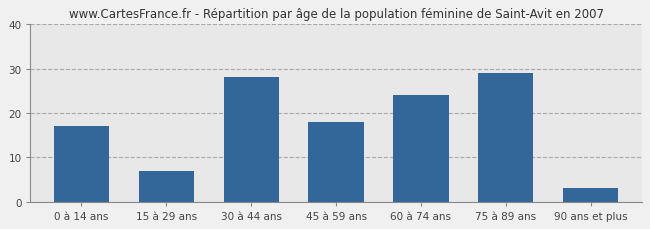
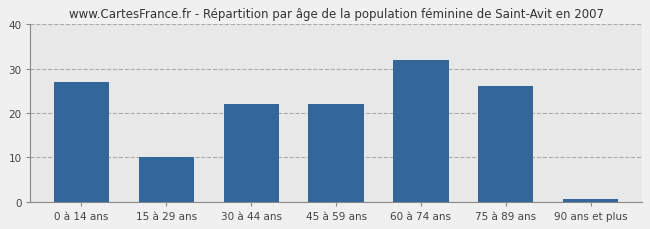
0 à 14 ans: 17.0 -> 27.0
15 à 29 ans: 7.0 -> 10.0
30 à 44 ans: 28.0 -> 22.0
45 à 59 ans: 18.0 -> 22.0
60 à 74 ans: 24.0 -> 32.0
75 à 89 ans: 29.0 -> 26.0
90 ans et plus: 3.0 -> 0.5
